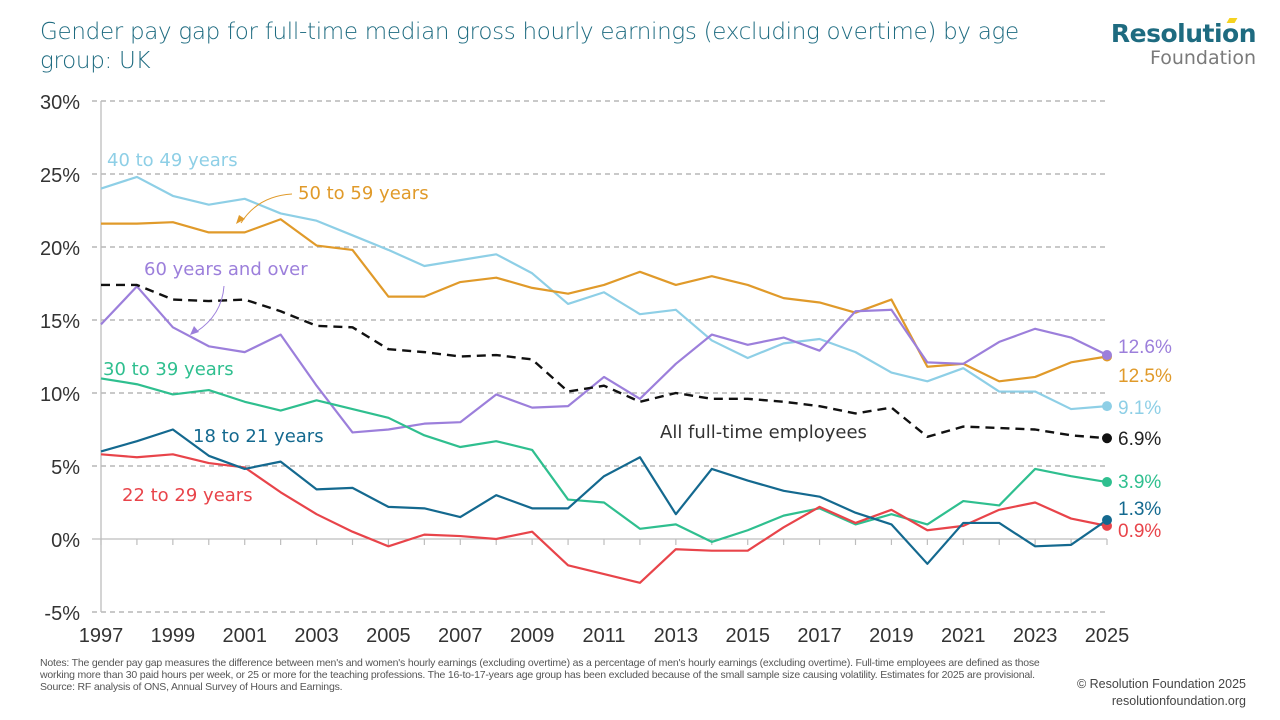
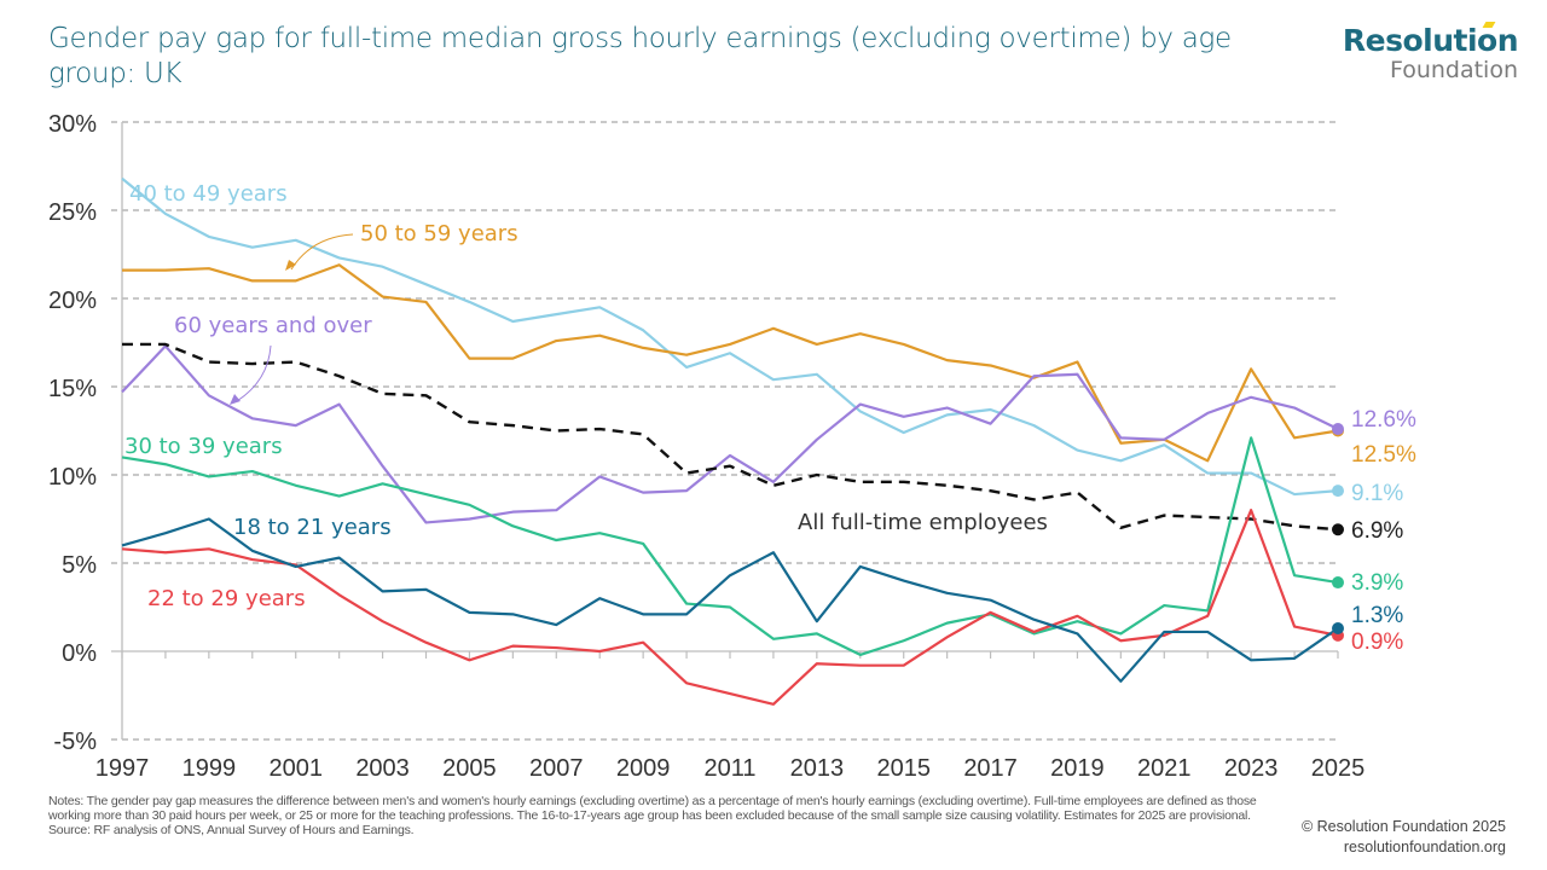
40 to 49 years/1997: 24.0% -> 26.8%
50 to 59 years/2023: 11.1% -> 16.0%
30 to 39 years/2023: 4.8% -> 12.1%
22 to 29 years/2023: 2.5% -> 8.0%
